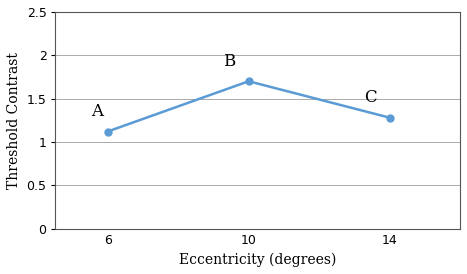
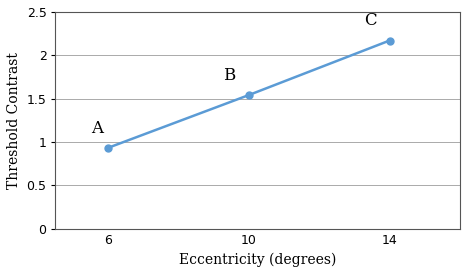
6: 1.12 -> 0.93
10: 1.70 -> 1.54
14: 1.28 -> 2.17
